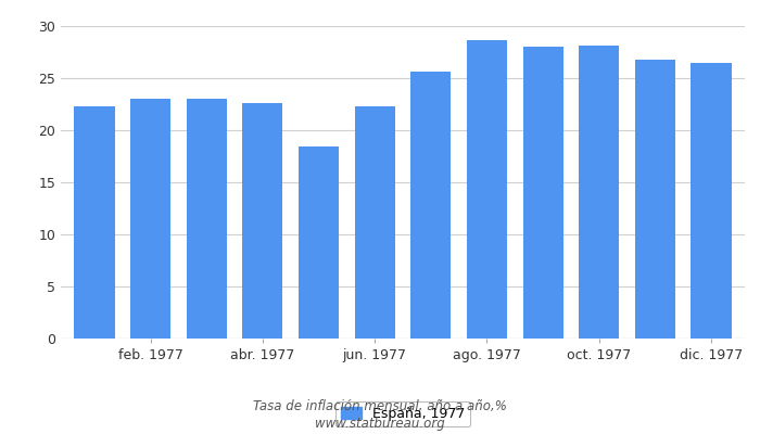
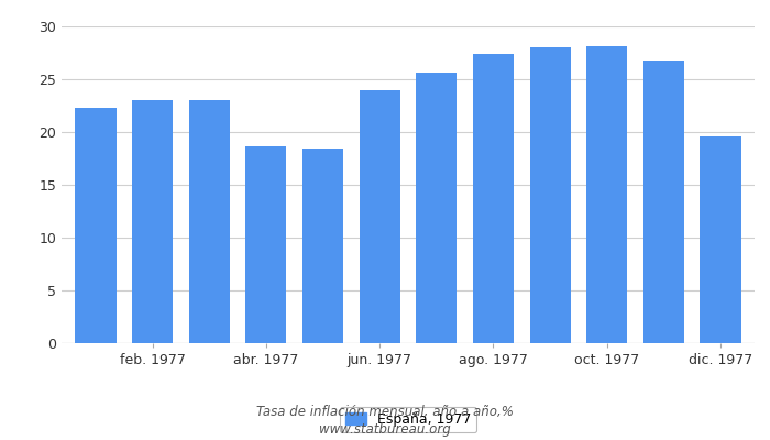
abr. 1977: 22.6 -> 18.6
jun. 1977: 22.3 -> 24.0
ago. 1977: 28.6 -> 27.4
dic. 1977: 26.5 -> 19.6
